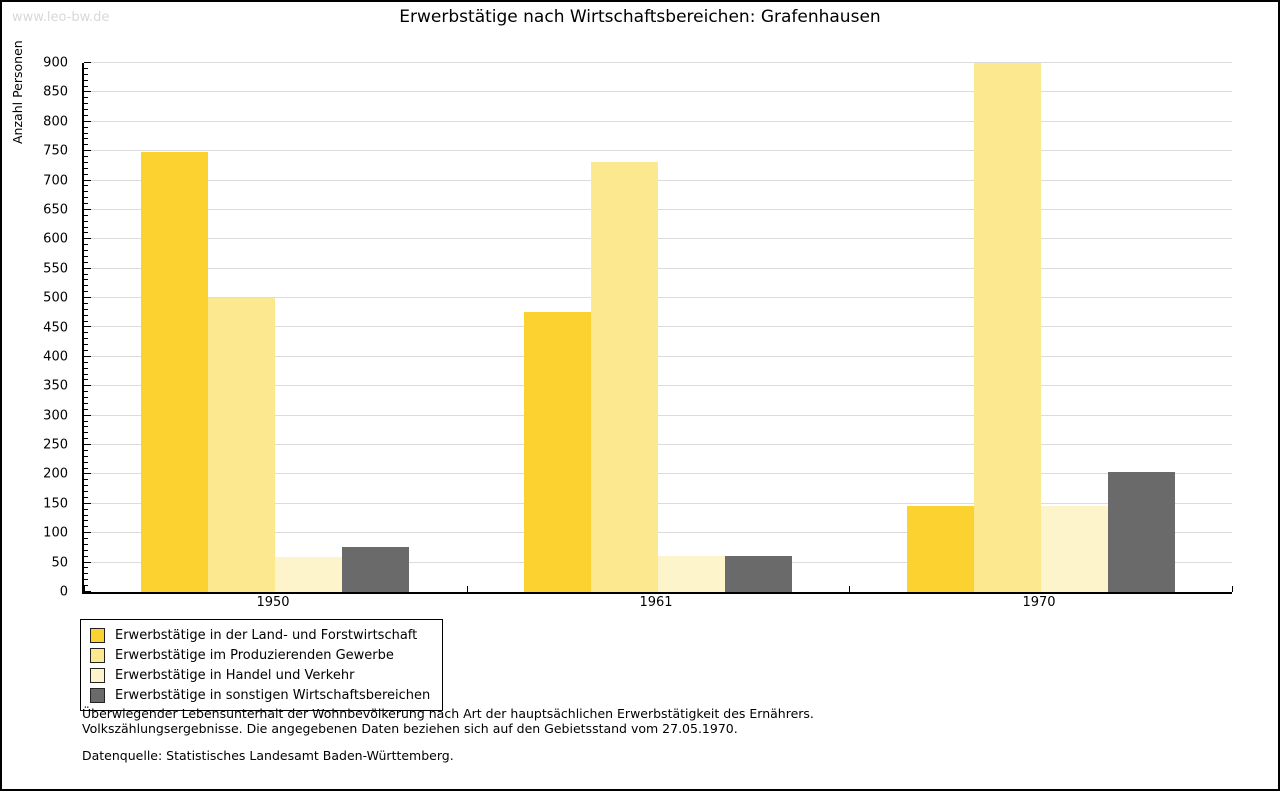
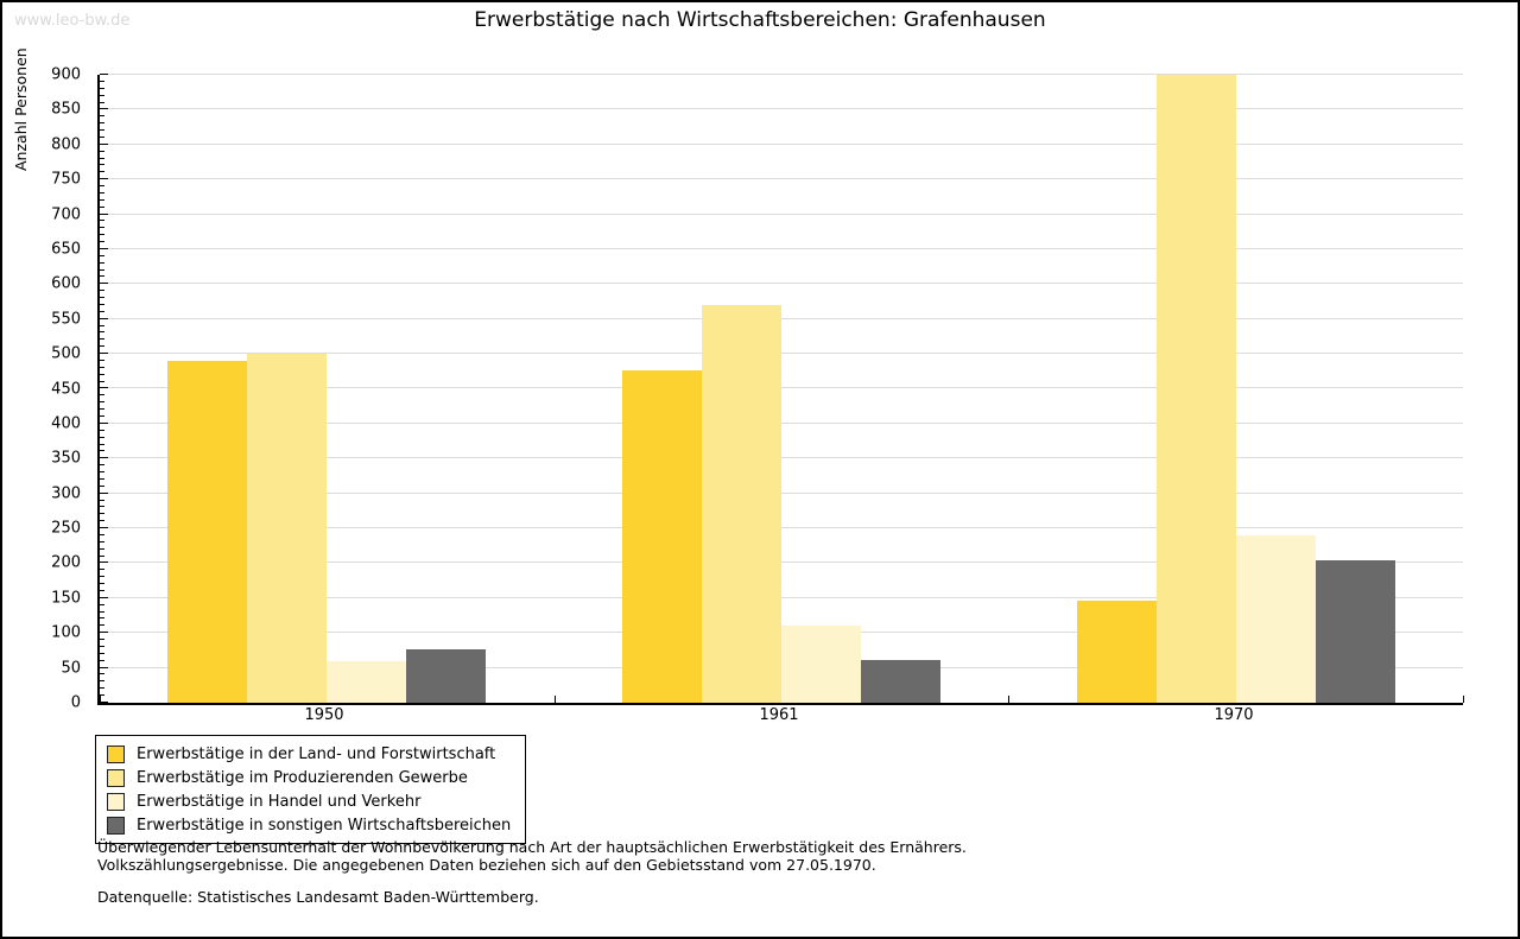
Erwerbstätige in der Land- und Forstwirtschaft/1950: 750 -> 490
Erwerbstätige im Produzierenden Gewerbe/1961: 730 -> 570
Erwerbstätige in Handel und Verkehr/1961: 60 -> 110
Erwerbstätige in Handel und Verkehr/1970: 150 -> 240
